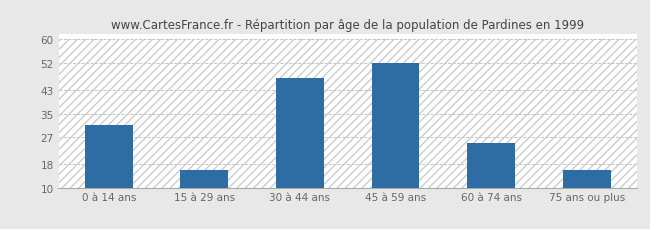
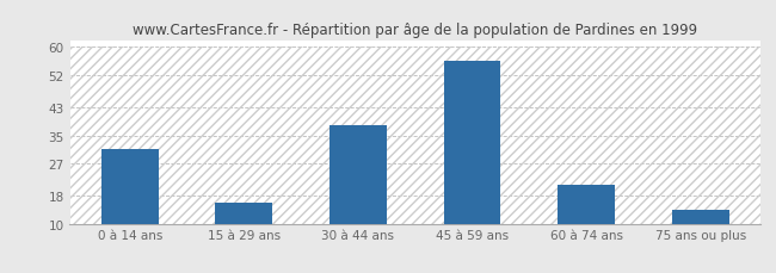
30 à 44 ans: 47 -> 38
45 à 59 ans: 52 -> 56
60 à 74 ans: 25 -> 21
75 ans ou plus: 16 -> 14
